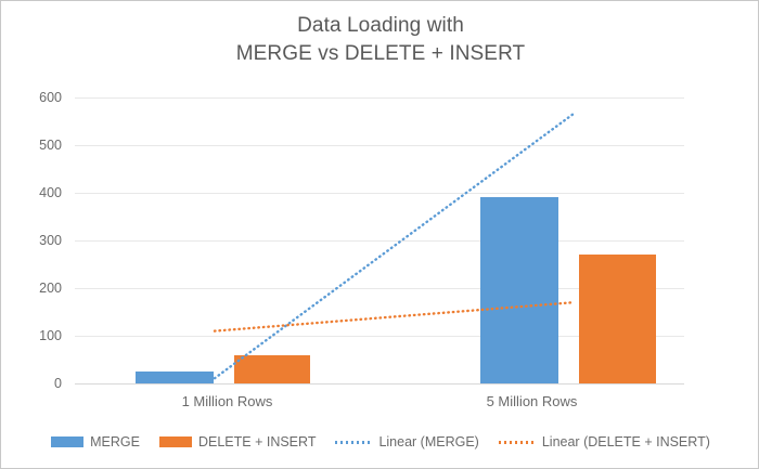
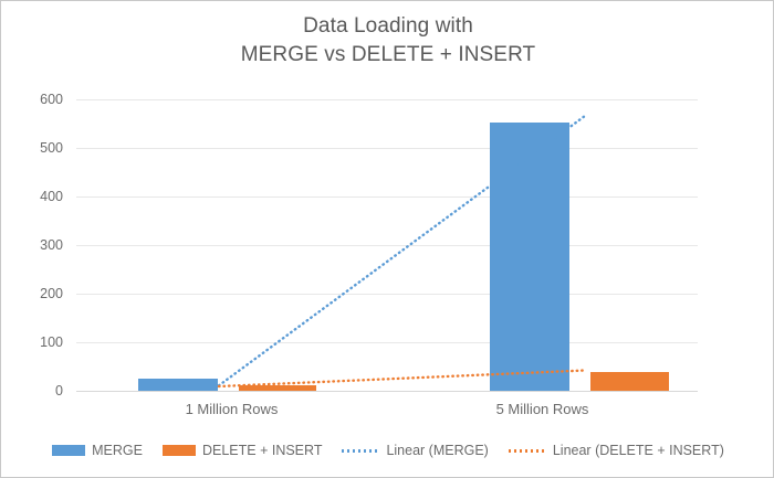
DELETE + INSERT/1 Million Rows: 60 -> 10
Linear (DELETE + INSERT)/1 Million Rows: 110 -> 10
MERGE/5 Million Rows: 390 -> 550
DELETE + INSERT/5 Million Rows: 270 -> 40
Linear (DELETE + INSERT)/5 Million Rows: 170 -> 40
